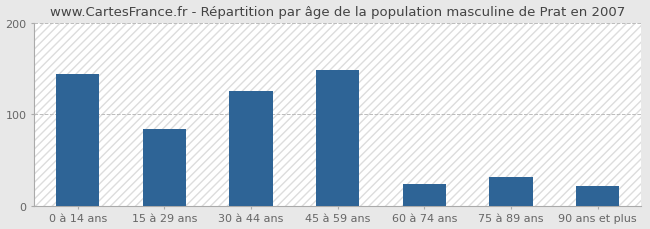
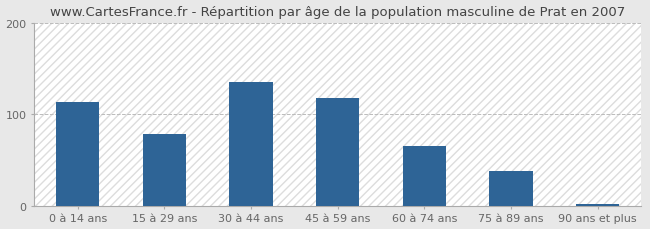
0 à 14 ans: 144 -> 113
15 à 29 ans: 84 -> 78
30 à 44 ans: 126 -> 135
45 à 59 ans: 148 -> 118
60 à 74 ans: 24 -> 65
75 à 89 ans: 32 -> 38
90 ans et plus: 22 -> 2
